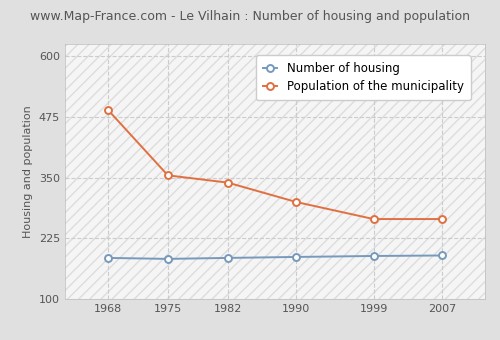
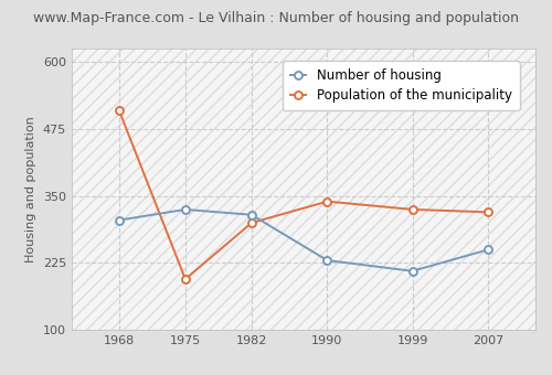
Number of housing/1968: 185 -> 305
Population of the municipality/1968: 490 -> 510
Number of housing/1975: 183 -> 325
Population of the municipality/1975: 355 -> 195
Number of housing/1982: 185 -> 315
Population of the municipality/1982: 340 -> 300
Number of housing/1990: 187 -> 230
Population of the municipality/1990: 300 -> 340
Number of housing/1999: 189 -> 210
Population of the municipality/1999: 265 -> 325
Number of housing/2007: 190 -> 250
Population of the municipality/2007: 265 -> 320
